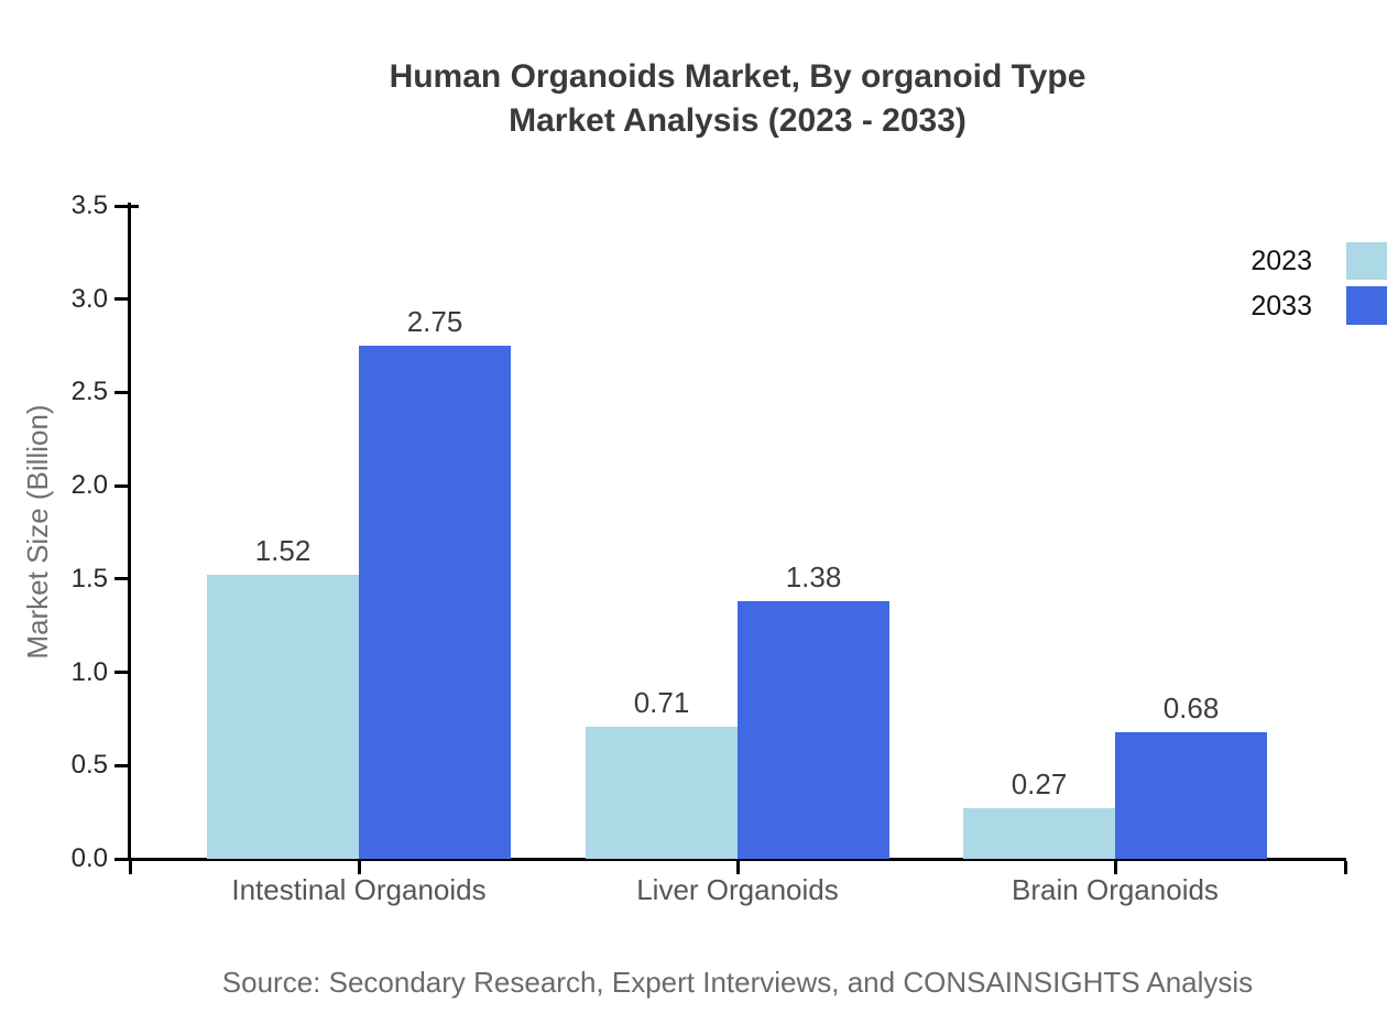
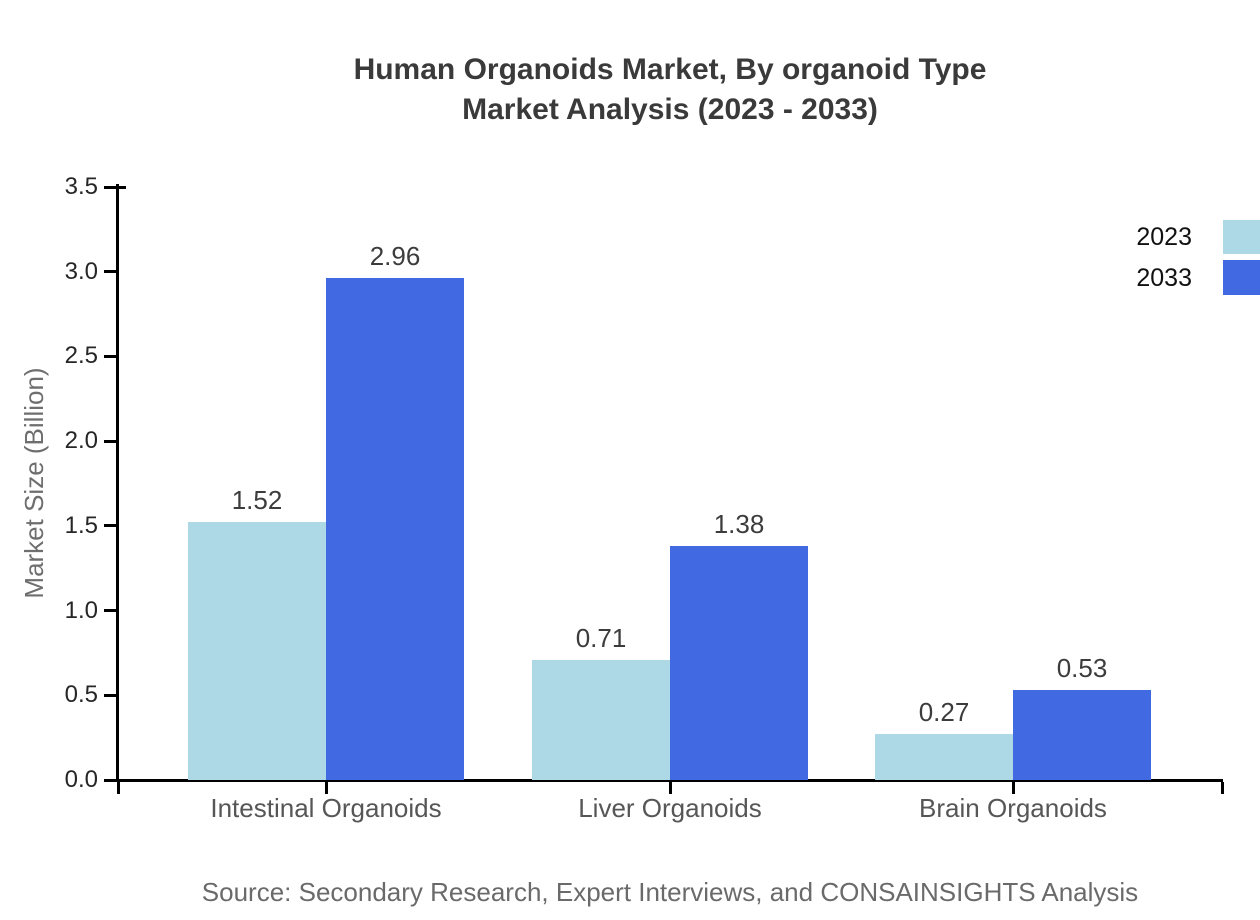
2033/Intestinal Organoids: 2.75 -> 2.96
2033/Brain Organoids: 0.68 -> 0.53
